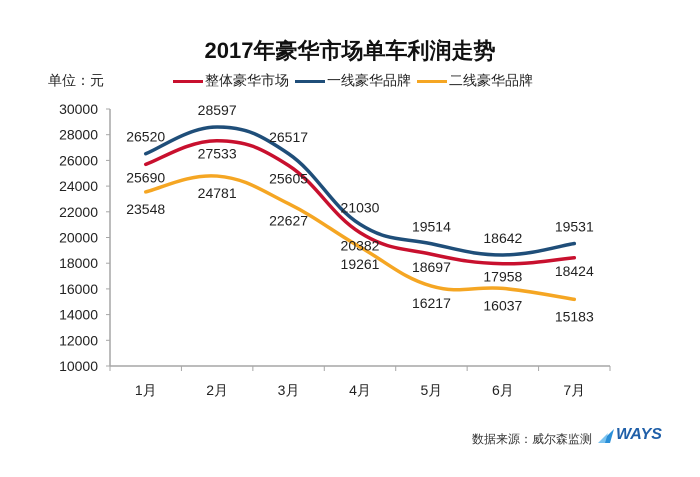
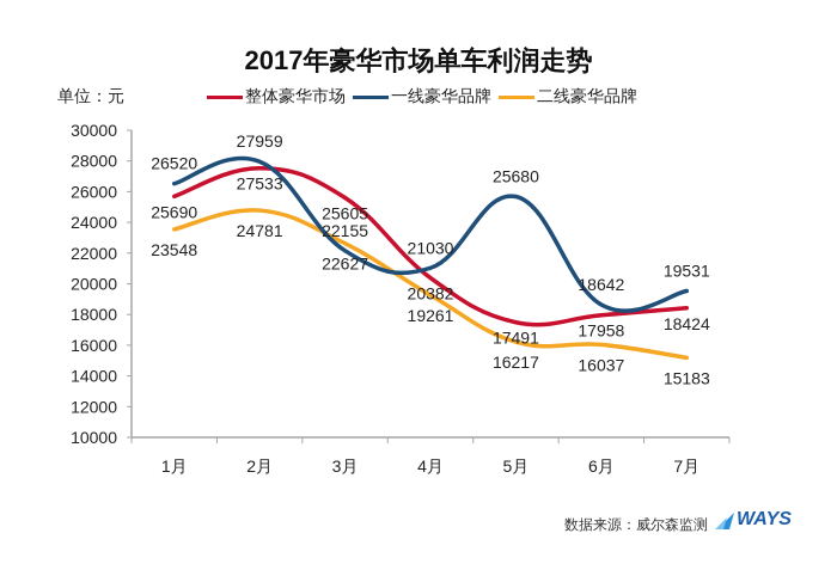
一线豪华品牌/2月: 28597 -> 27959
一线豪华品牌/3月: 26517 -> 22155
整体豪华市场/5月: 18697 -> 17491
一线豪华品牌/5月: 19514 -> 25680
